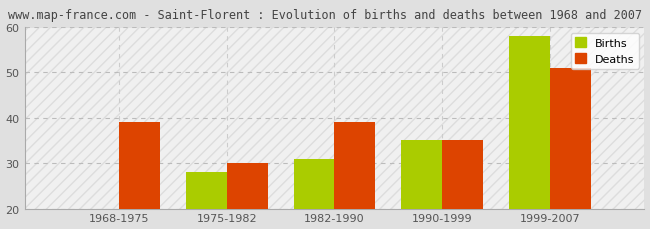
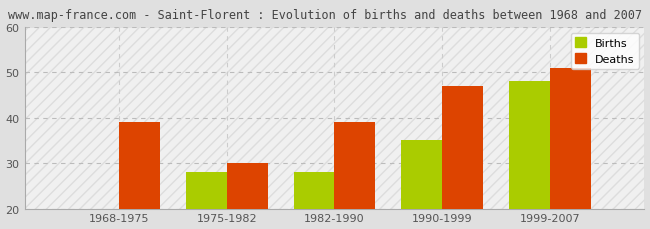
Births/1982-1990: 31 -> 28
Deaths/1990-1999: 35 -> 47
Births/1999-2007: 58 -> 48
